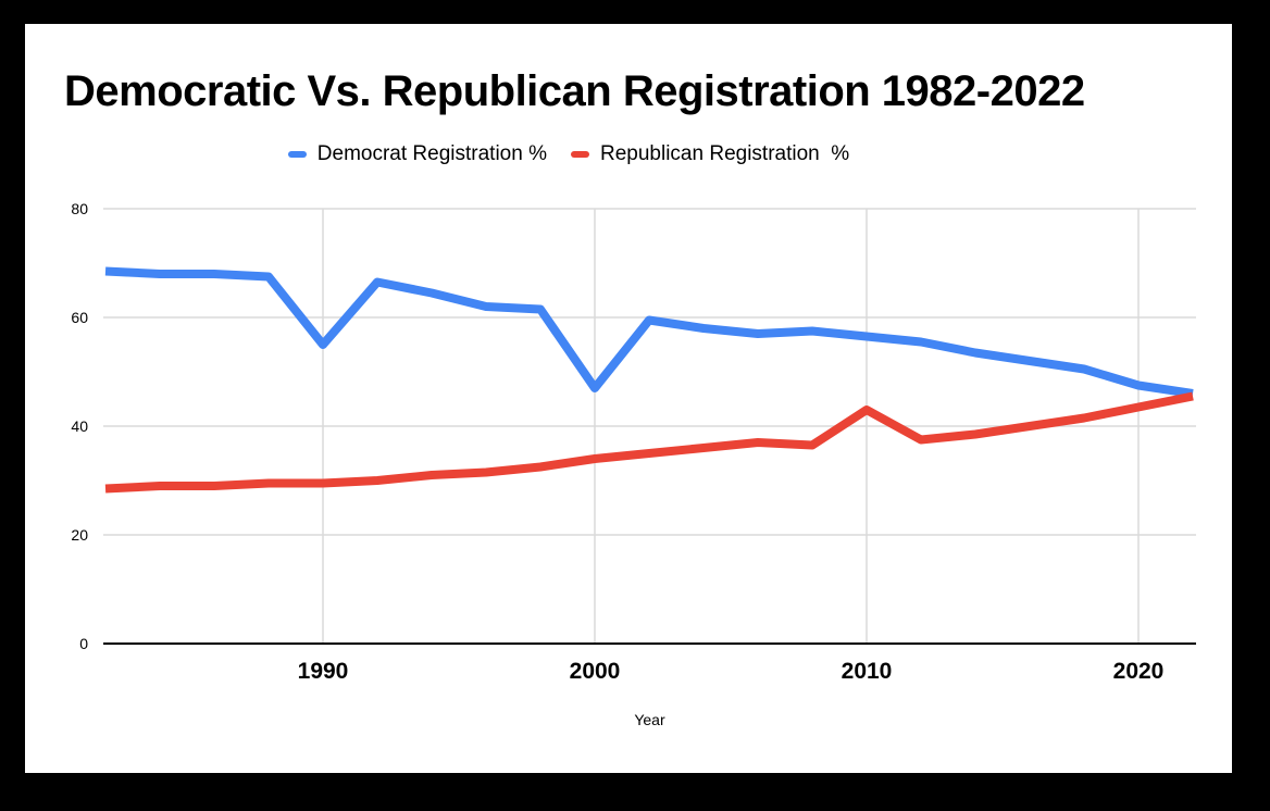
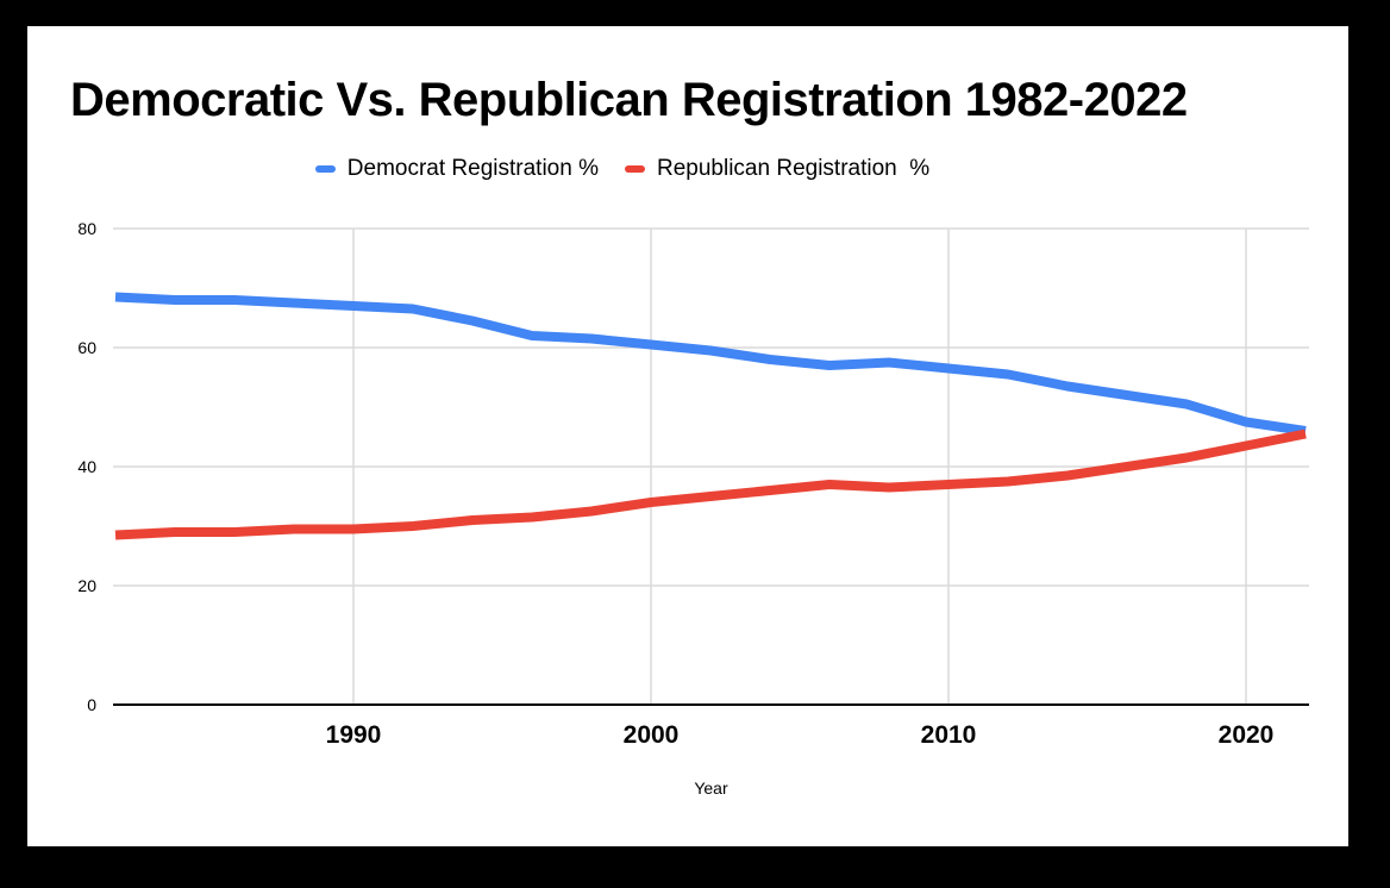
Democrat Registration %/1990: 55 -> 67
Democrat Registration %/2000: 47 -> 60
Republican Registration %/2010: 43 -> 37
